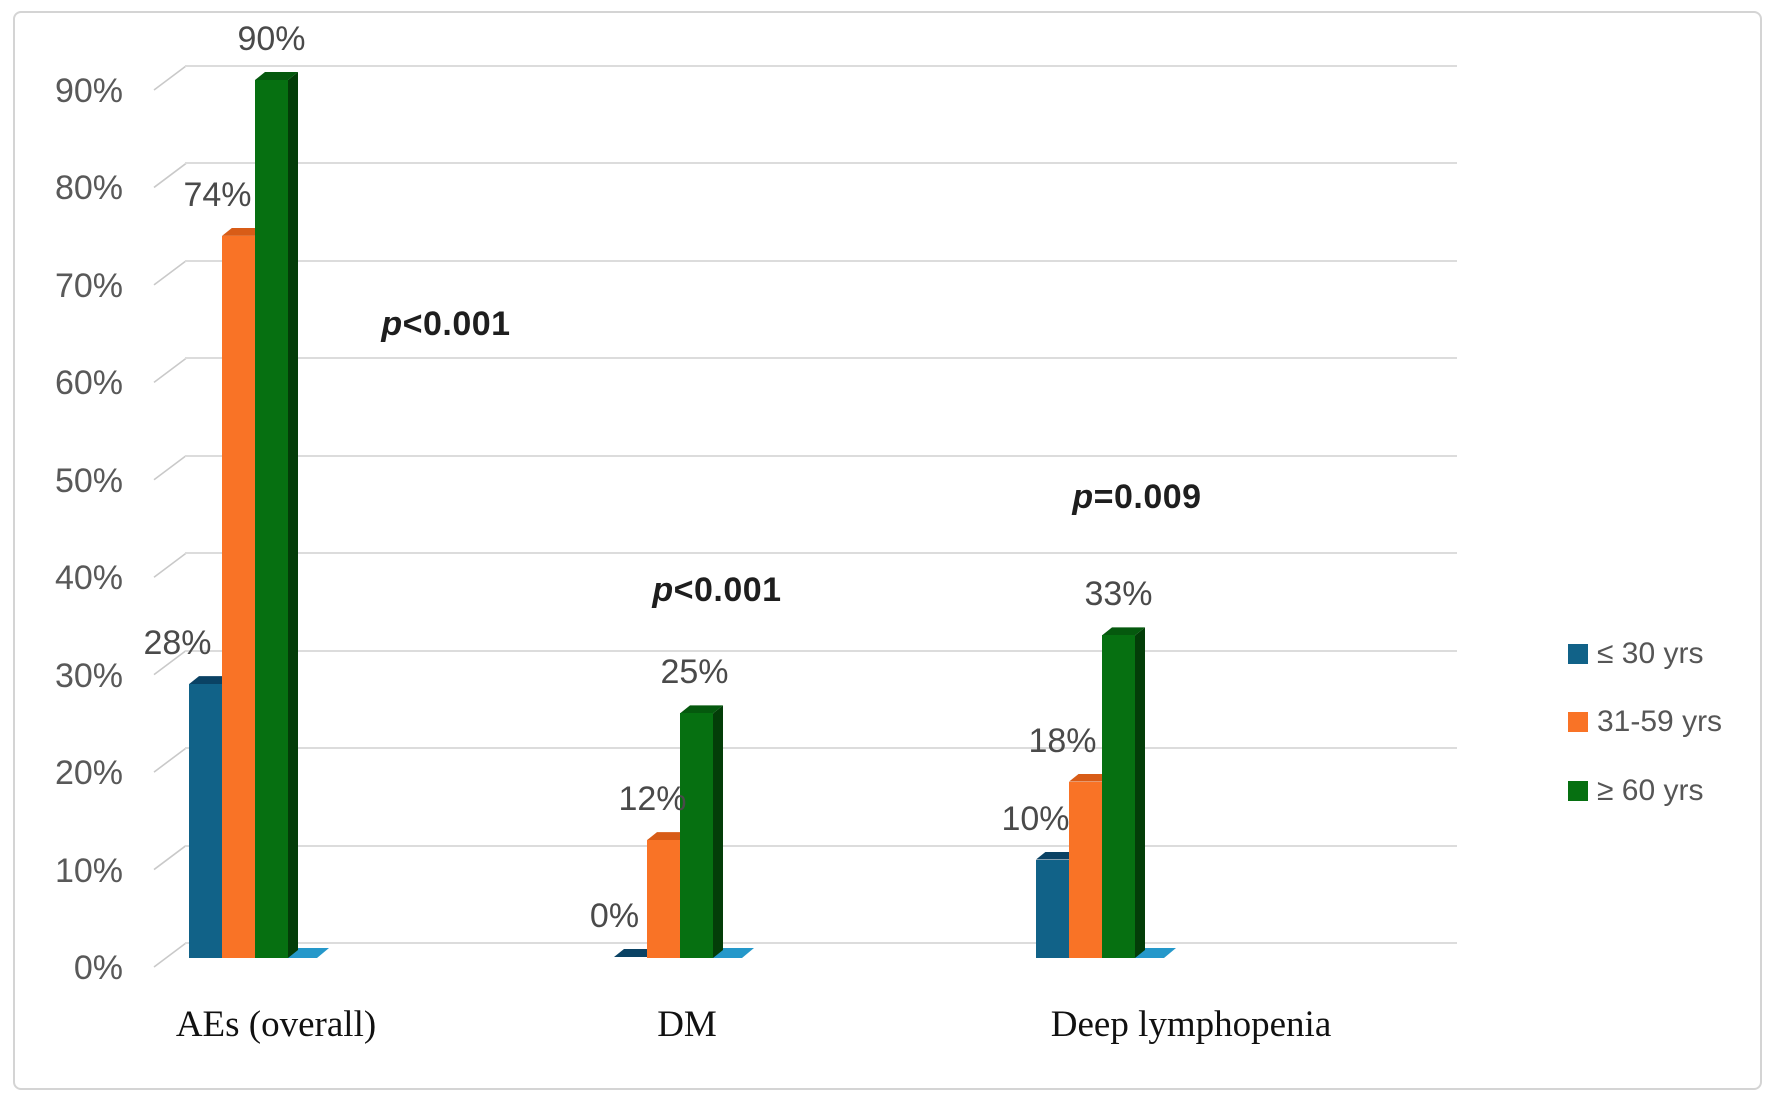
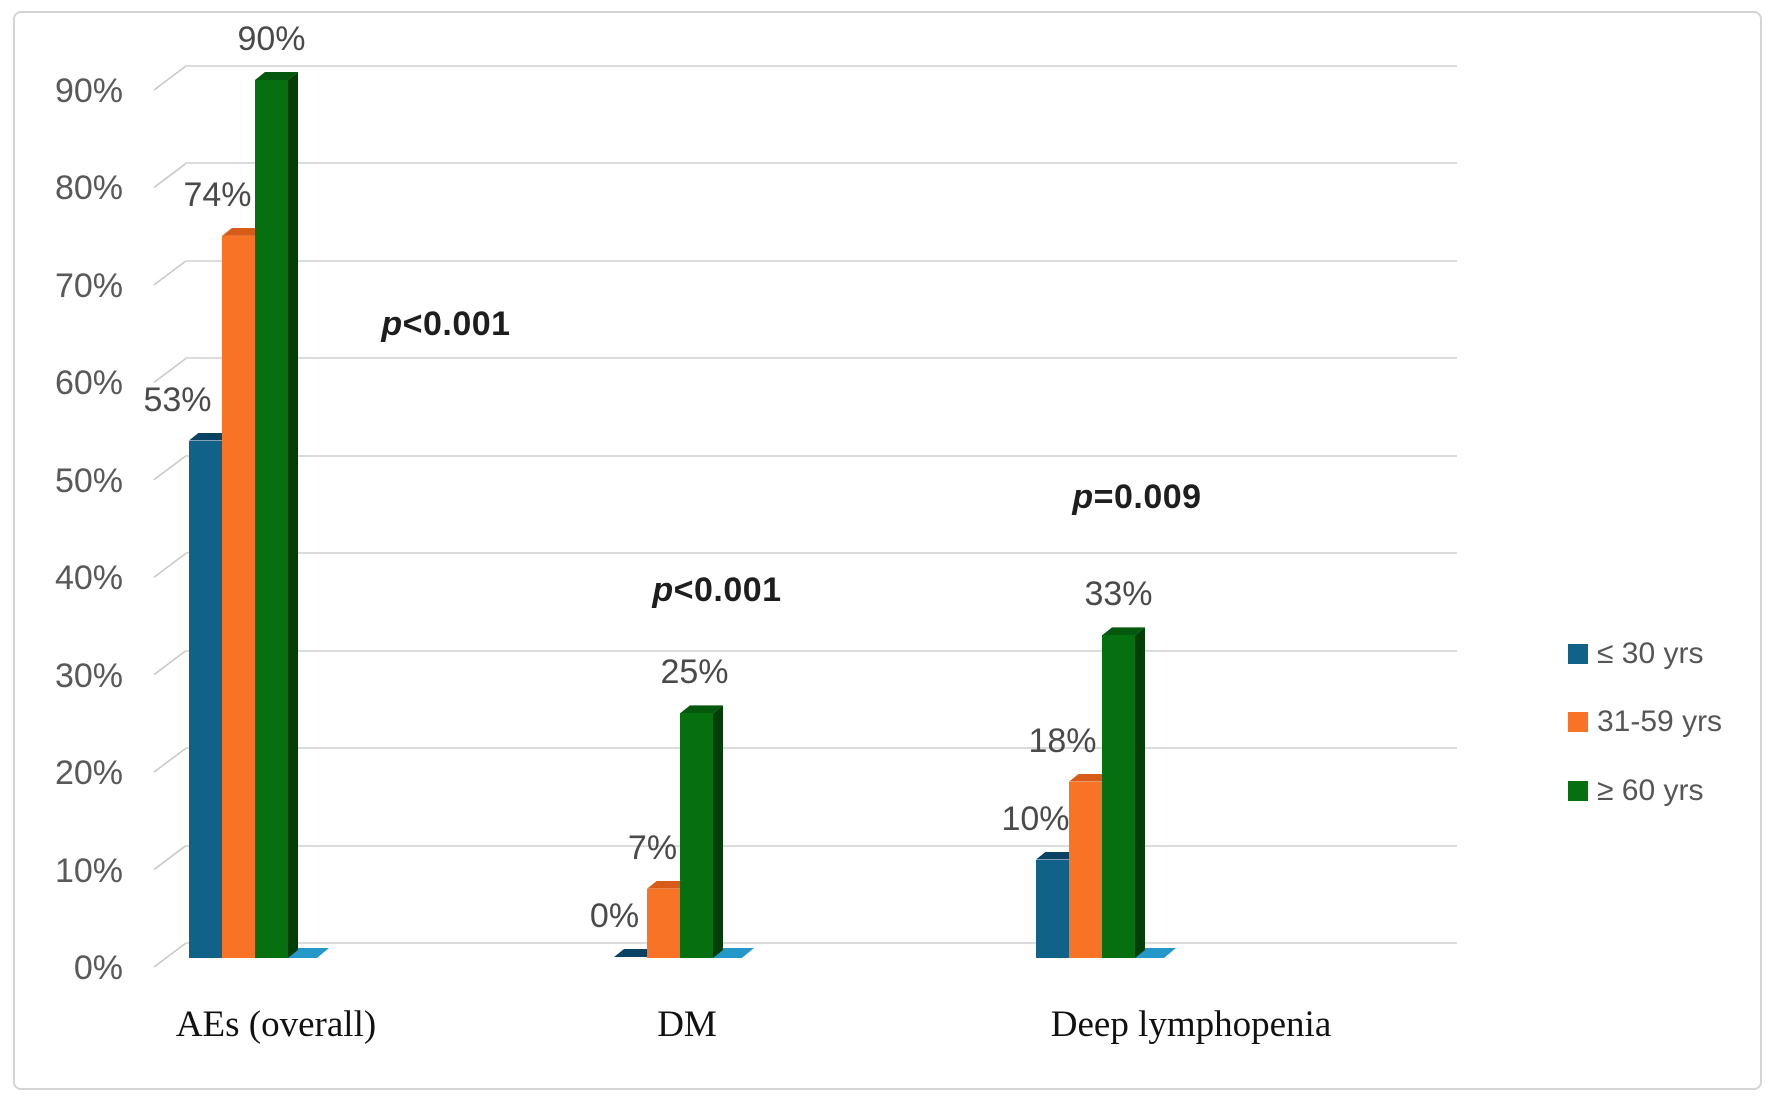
≤ 30 yrs/AEs (overall): 28% -> 53%
31-59 yrs/DM: 12% -> 7%
